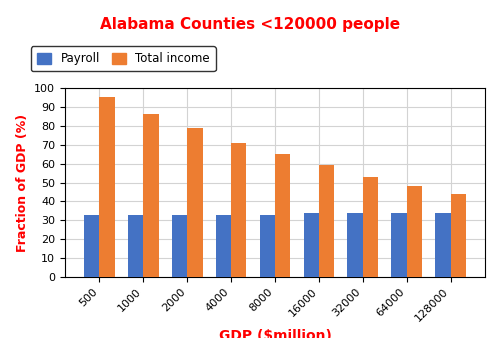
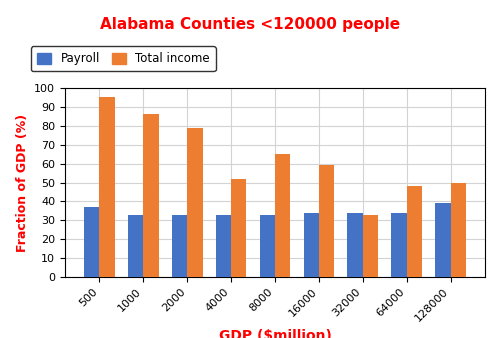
Payroll/500: 33 -> 37
Total income/4000: 71 -> 52
Total income/32000: 53 -> 33
Payroll/128000: 34 -> 39
Total income/128000: 44 -> 50
